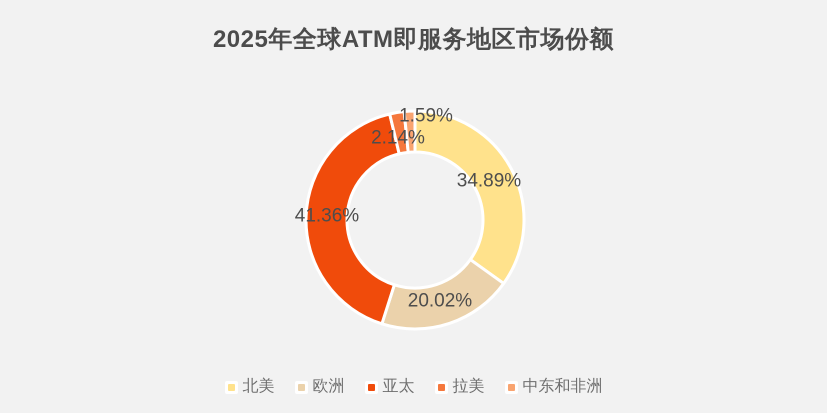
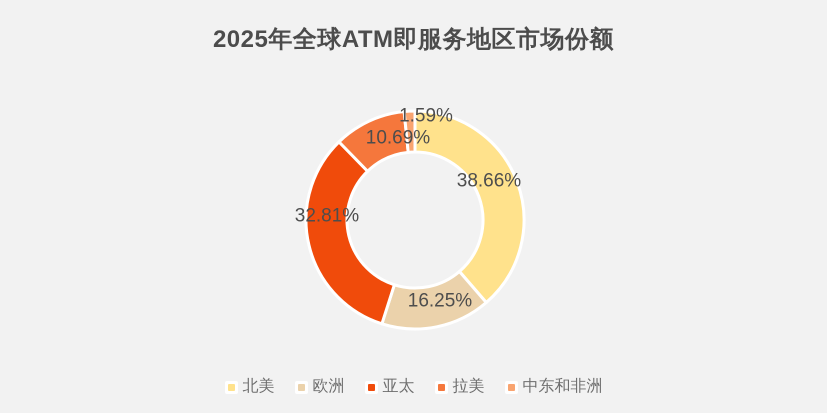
北美: 34.89% -> 38.66%
欧洲: 20.02% -> 16.25%
亚太: 41.36% -> 32.81%
拉美: 2.14% -> 10.69%
